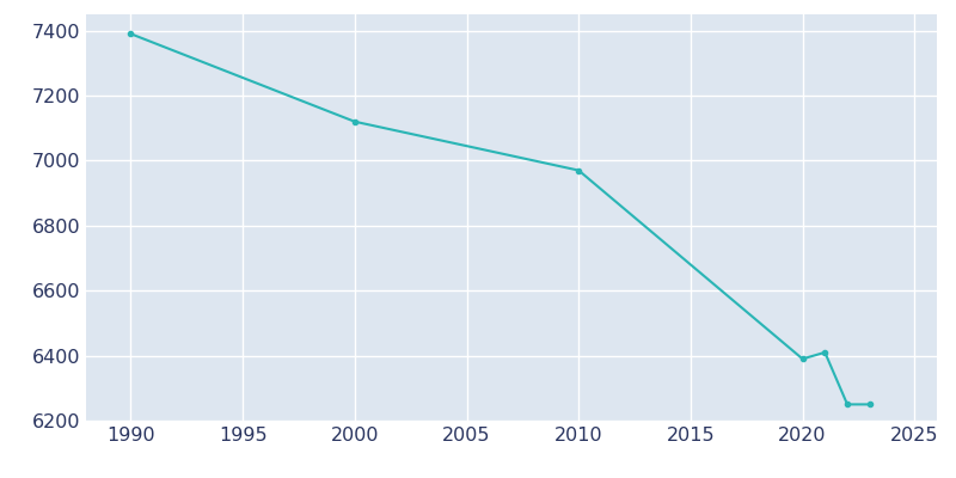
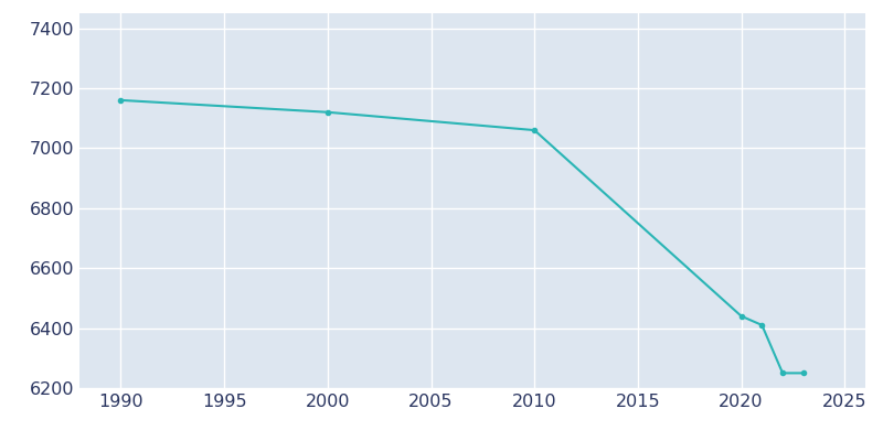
1990: 7390 -> 7160
2010: 6970 -> 7060
2020: 6390 -> 6440
